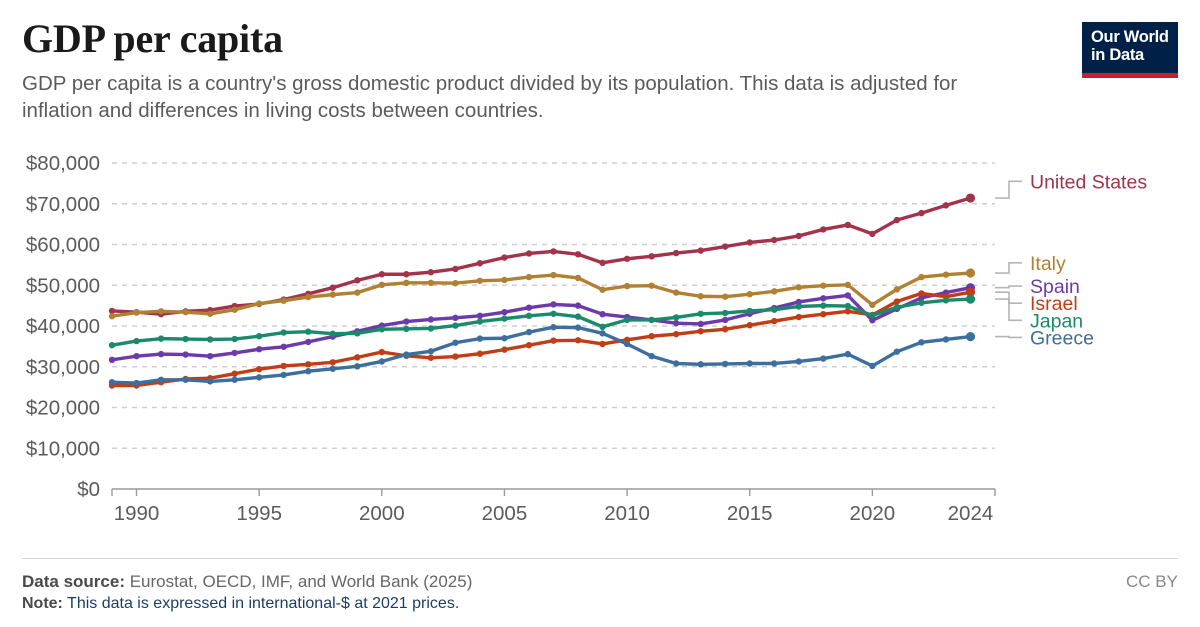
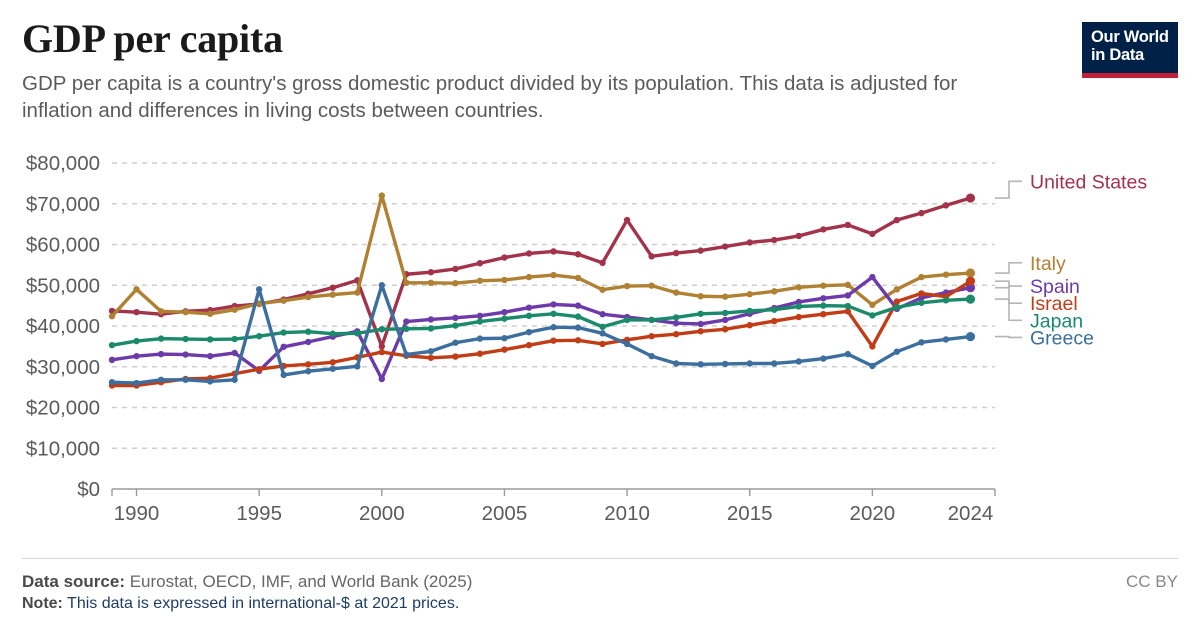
Italy/1990: $43000 -> $49000
Spain/1995: $34000 -> $29000
Greece/1995: $27000 -> $49000
United States/2000: $53000 -> $35000
Italy/2000: $50000 -> $72000
Spain/2000: $40000 -> $27000
Greece/2000: $31000 -> $50000
United States/2010: $56000 -> $66000
Spain/2020: $41000 -> $52000
Israel/2020: $43000 -> $35000
Israel/2024: $48000 -> $51000
